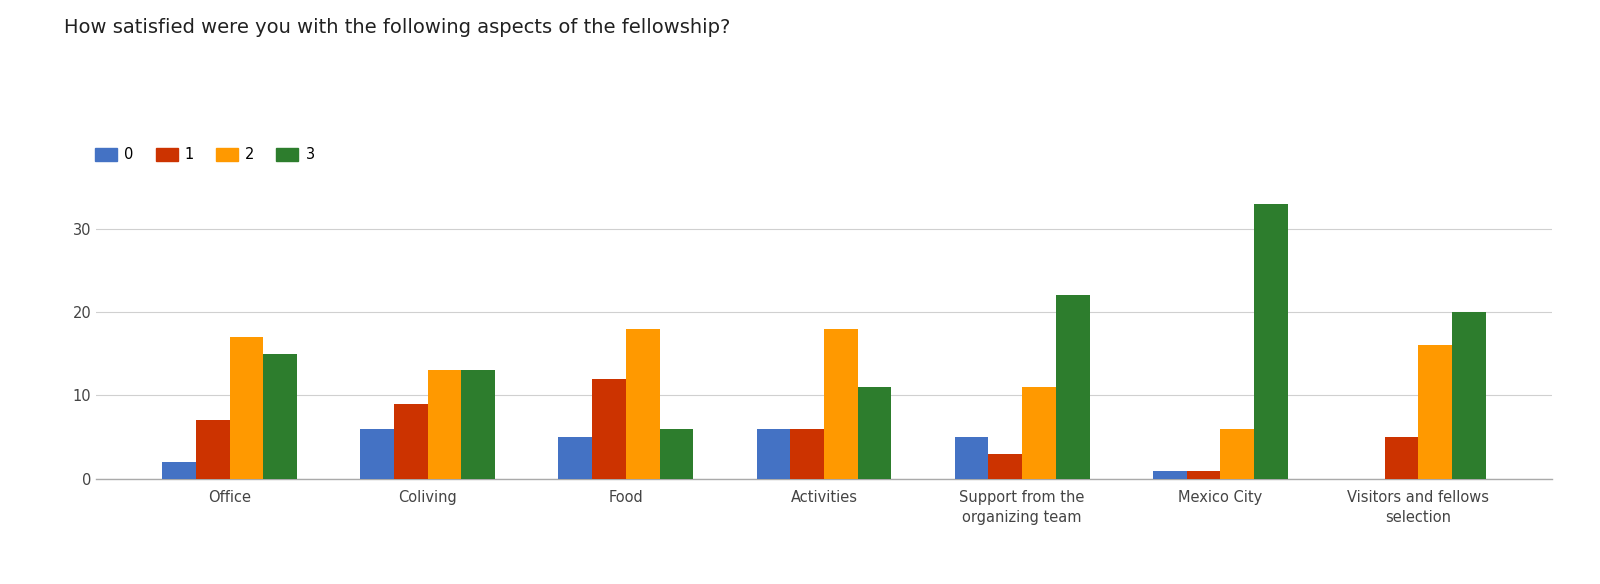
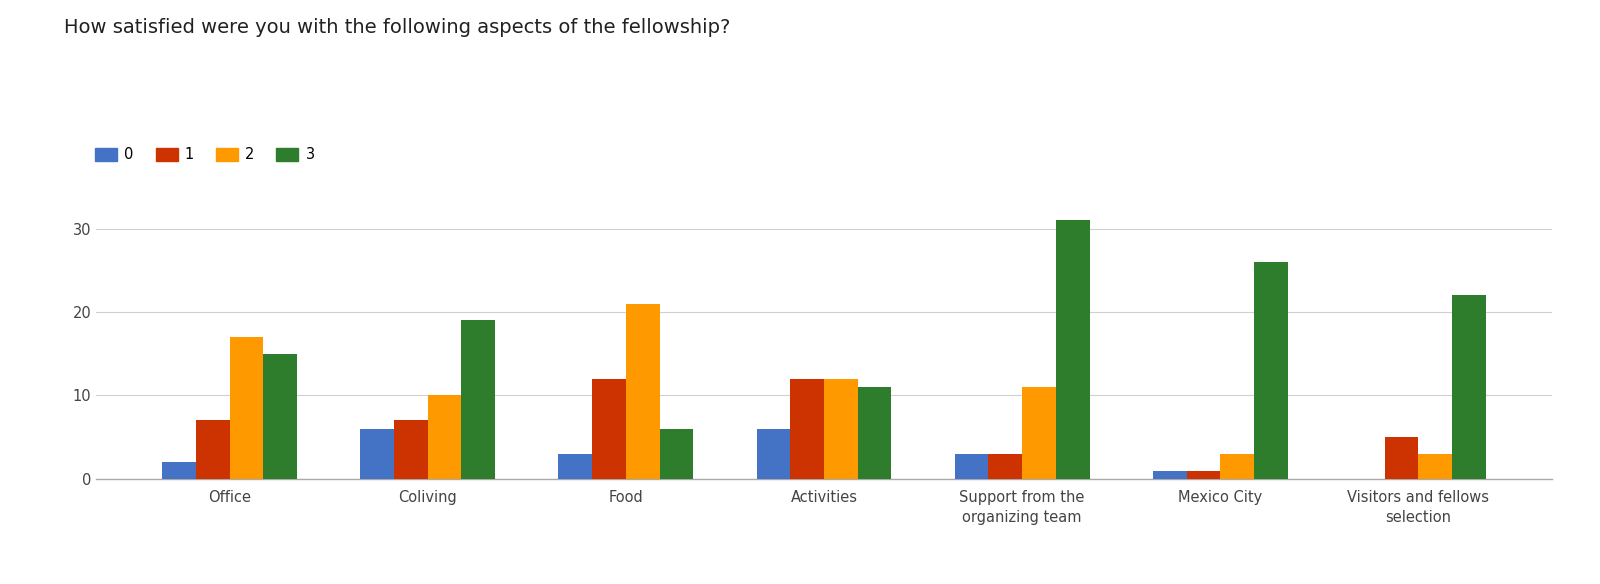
1/Coliving: 9 -> 7
2/Coliving: 13 -> 10
3/Coliving: 13 -> 19
0/Food: 5 -> 3
2/Food: 18 -> 21
1/Activities: 6 -> 12
2/Activities: 18 -> 12
0/Support from the organizing team: 5 -> 3
3/Support from the organizing team: 22 -> 31
2/Mexico City: 6 -> 3
3/Mexico City: 33 -> 26
2/Visitors and fellows selection: 16 -> 3
3/Visitors and fellows selection: 20 -> 22
